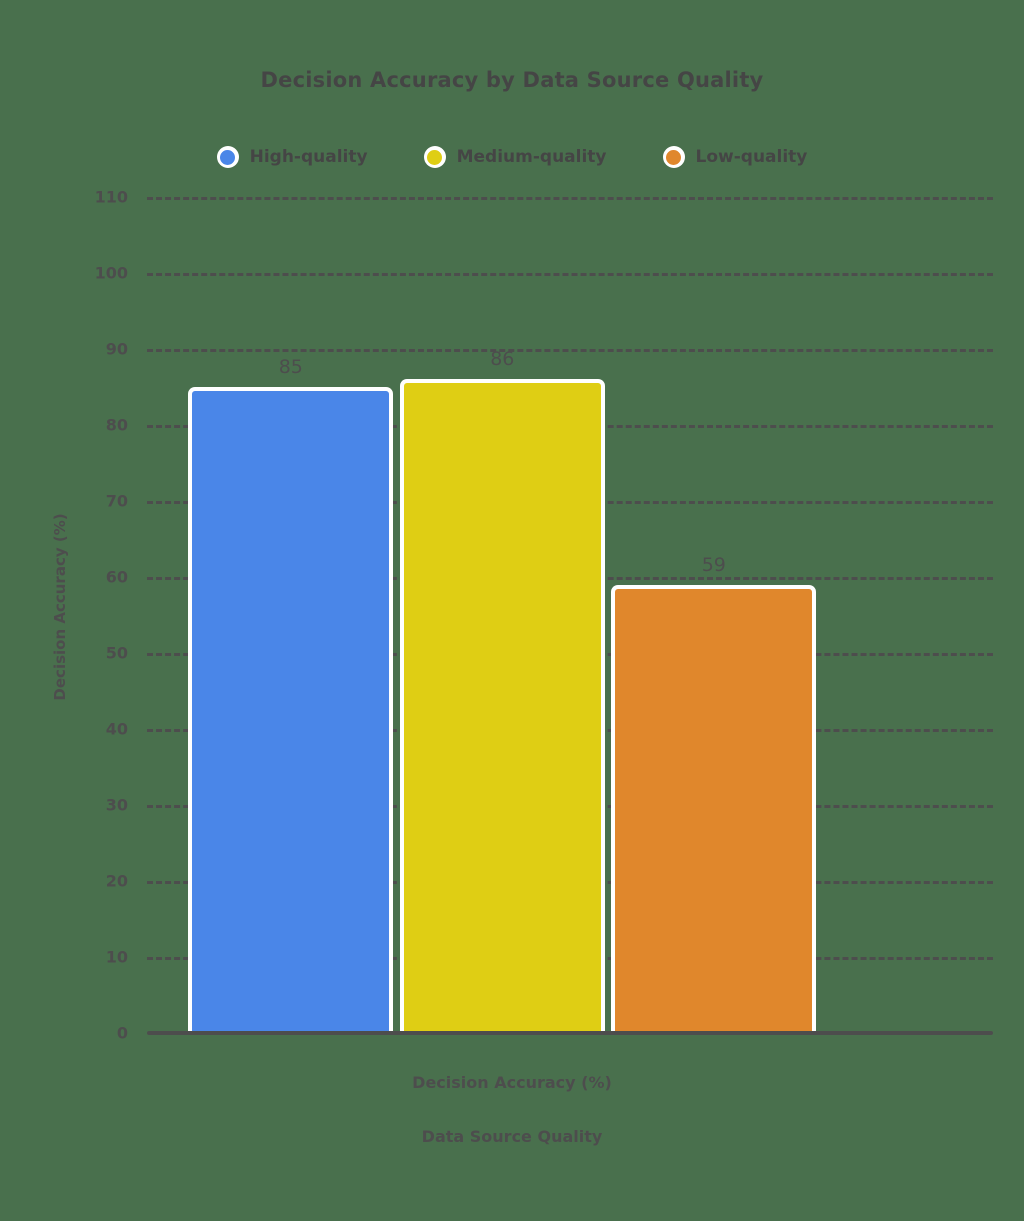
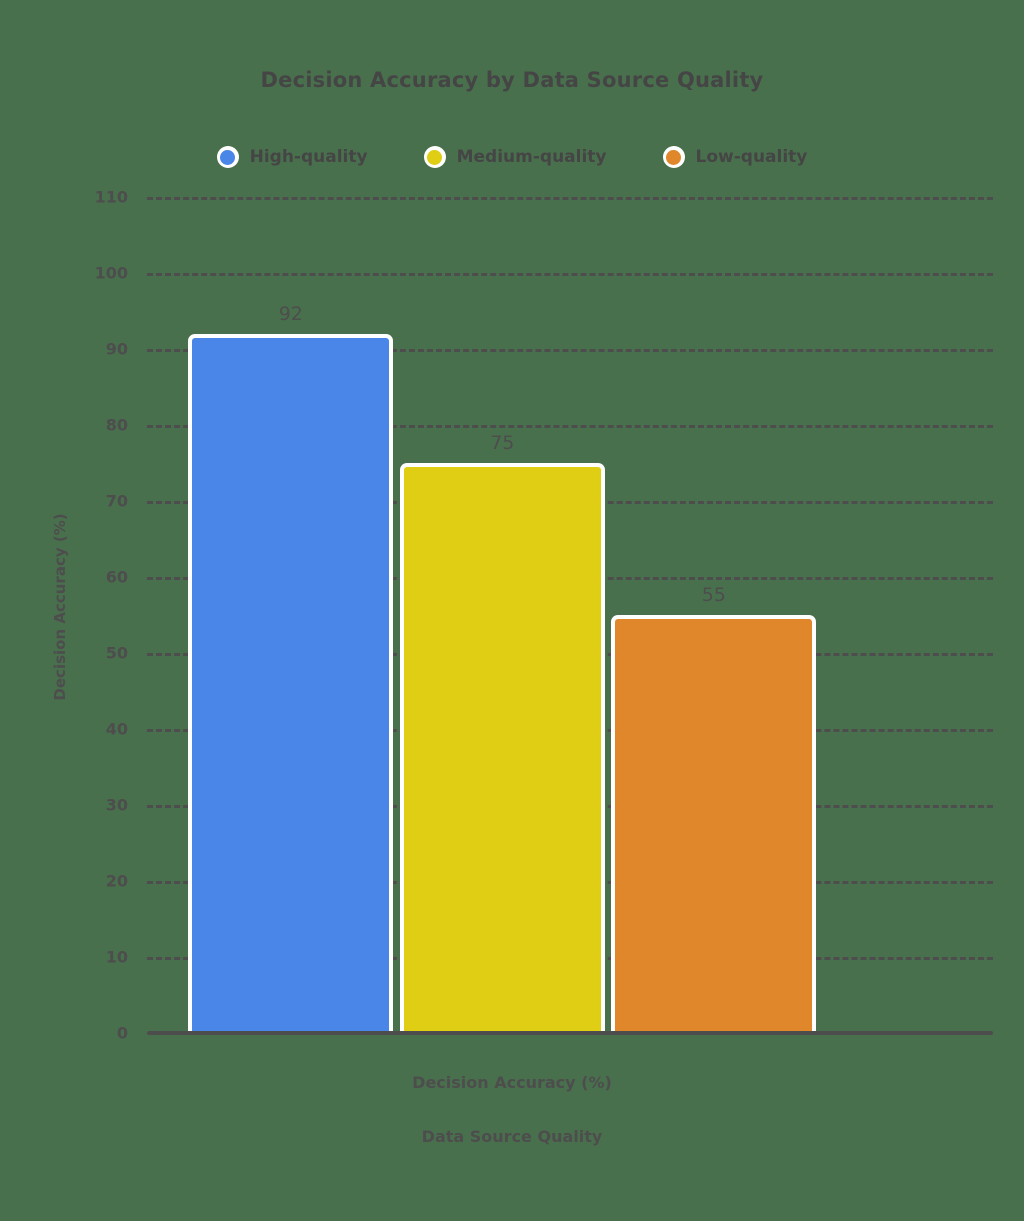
High-quality: 85 -> 92
Medium-quality: 86 -> 75
Low-quality: 59 -> 55
